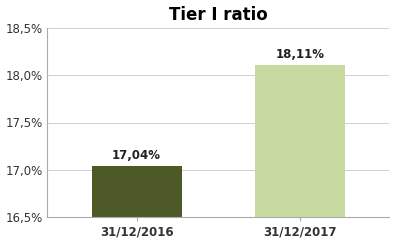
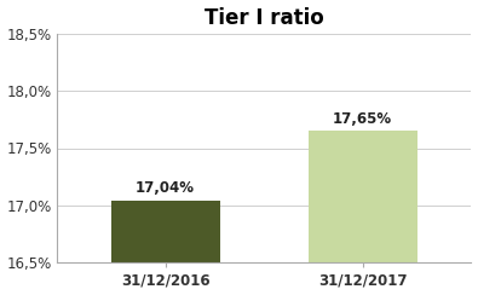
31/12/2017: 18,11% -> 17,65%
